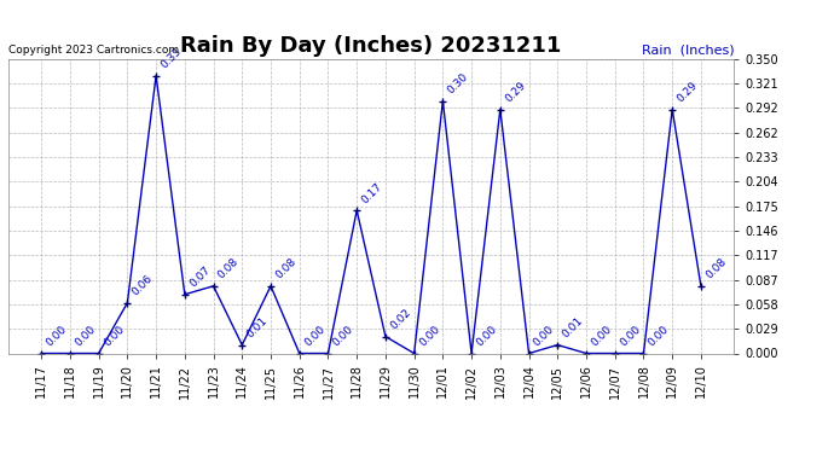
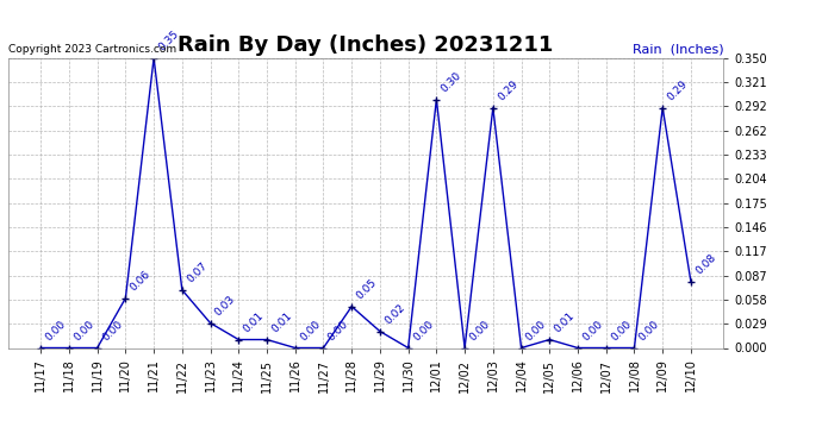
11/21: 0.33 -> 0.35
11/23: 0.08 -> 0.03
11/25: 0.08 -> 0.01
11/28: 0.17 -> 0.05
